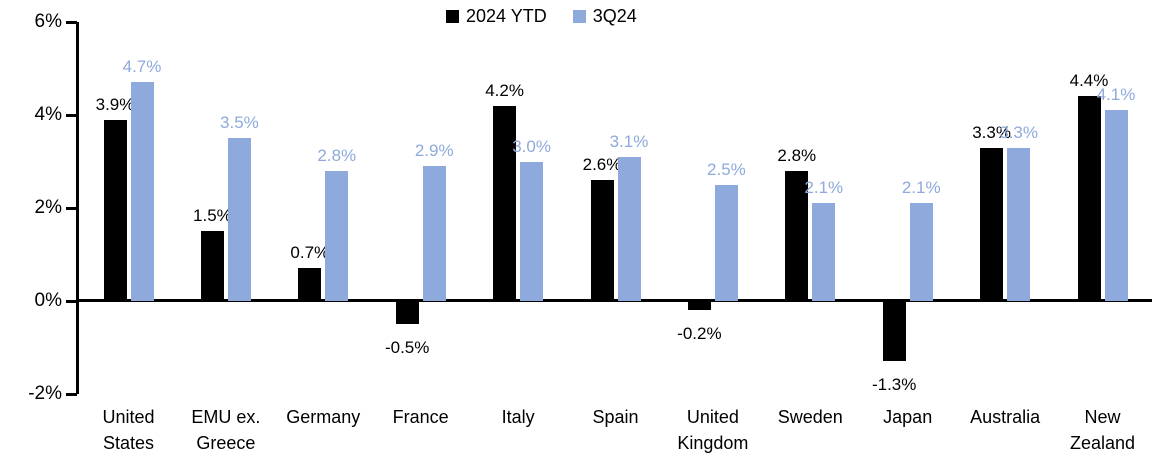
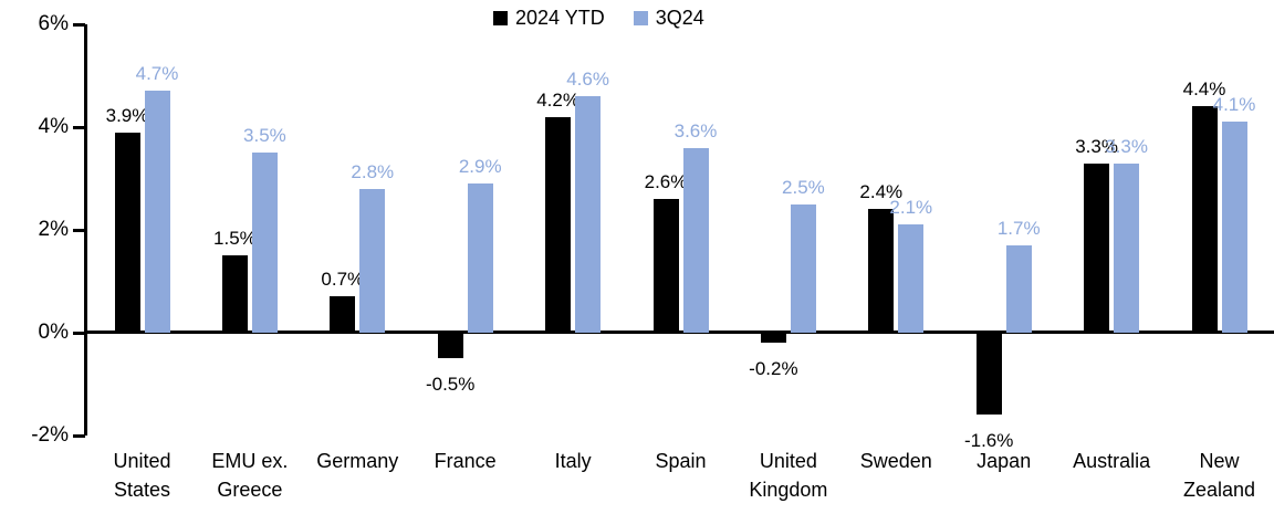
3Q24/Italy: 3.0% -> 4.6%
3Q24/Spain: 3.1% -> 3.6%
2024 YTD/Sweden: 2.8% -> 2.4%
2024 YTD/Japan: -1.3% -> -1.6%
3Q24/Japan: 2.1% -> 1.7%
